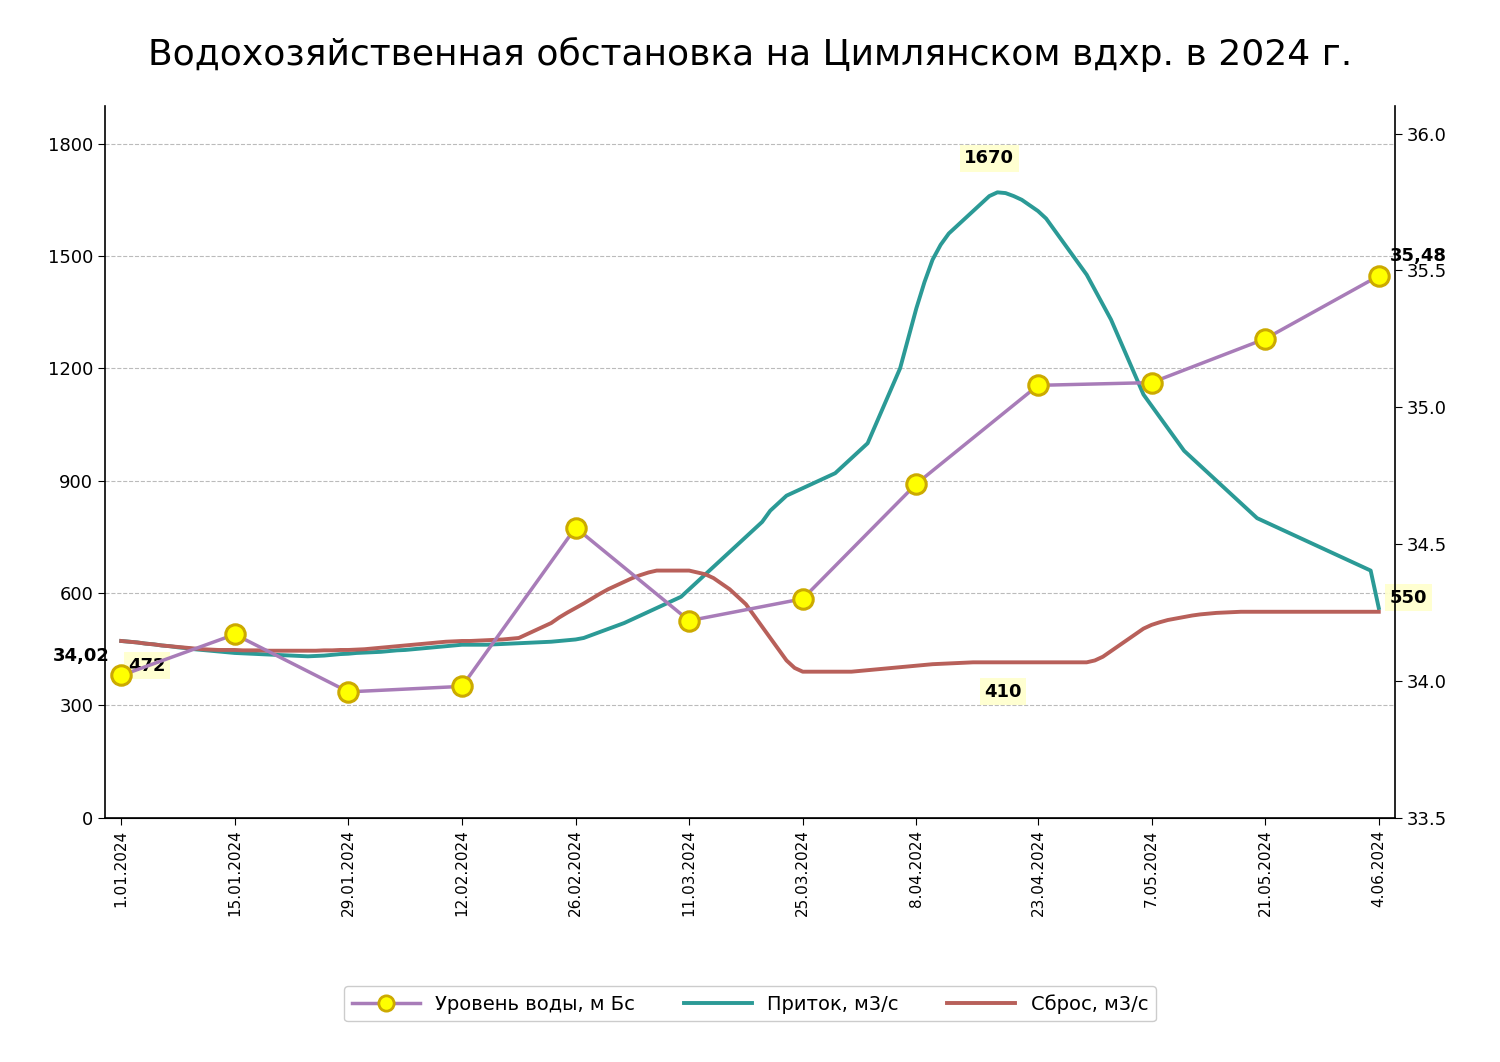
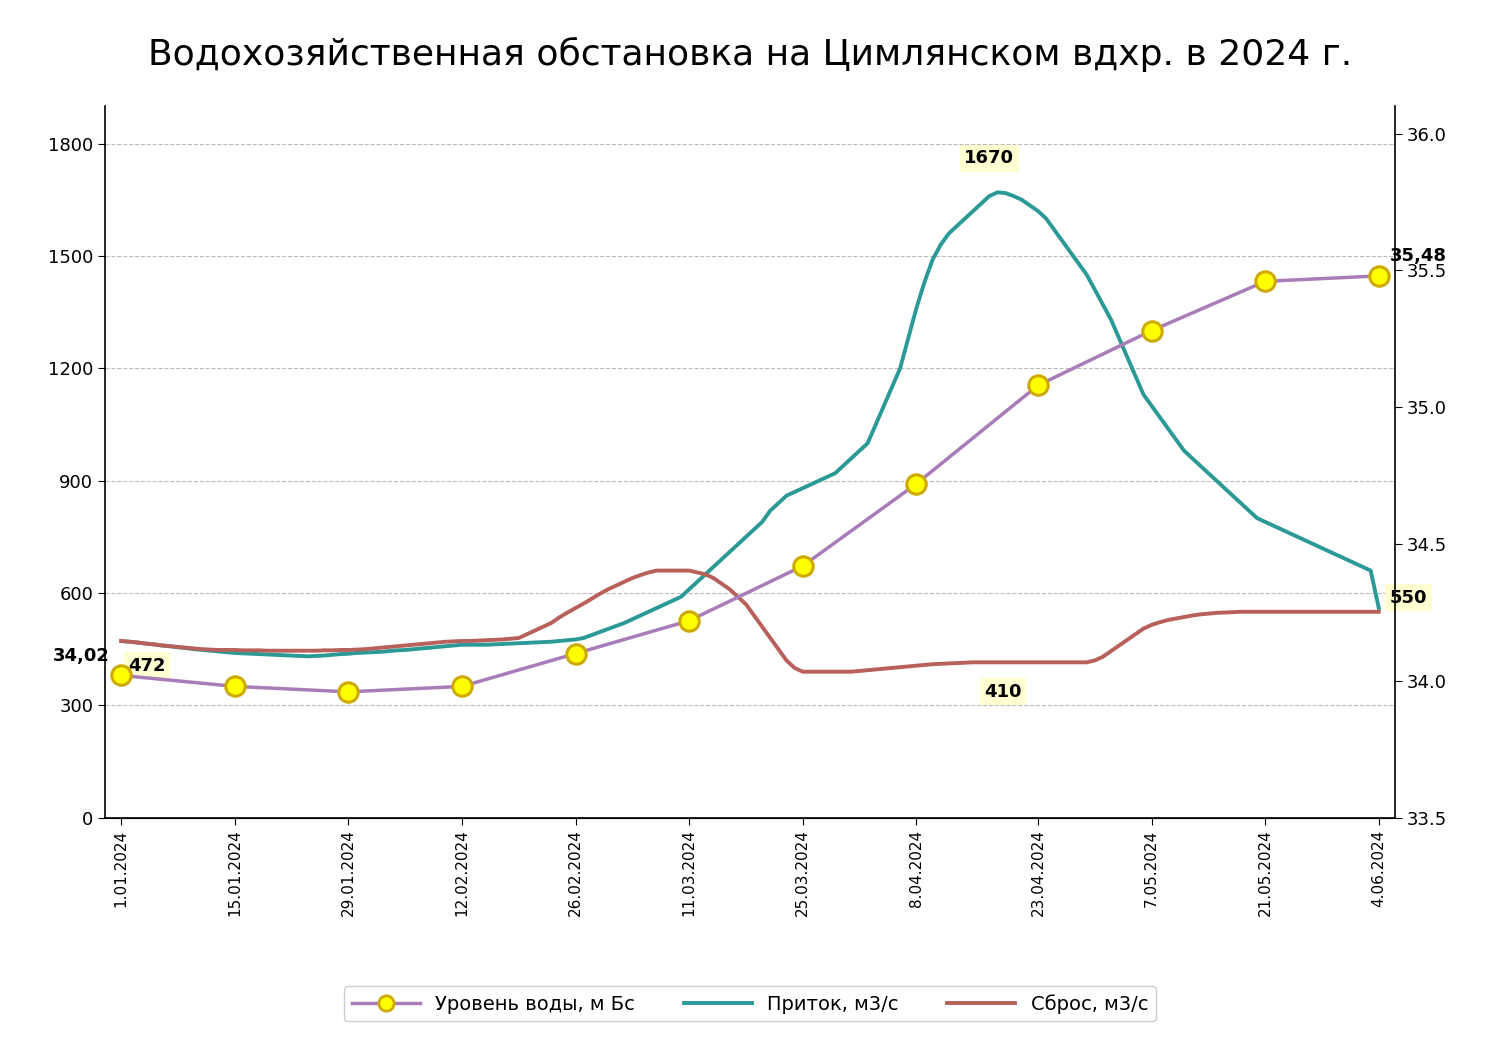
Уровень воды, м Бс/15.01.2024: 34.17 -> 33.98
Уровень воды, м Бс/26.02.2024: 34.56 -> 34.10
Уровень воды, м Бс/25.03.2024: 34.30 -> 34.42
Уровень воды, м Бс/7.05.2024: 35.09 -> 35.28
Уровень воды, м Бс/21.05.2024: 35.25 -> 35.46
